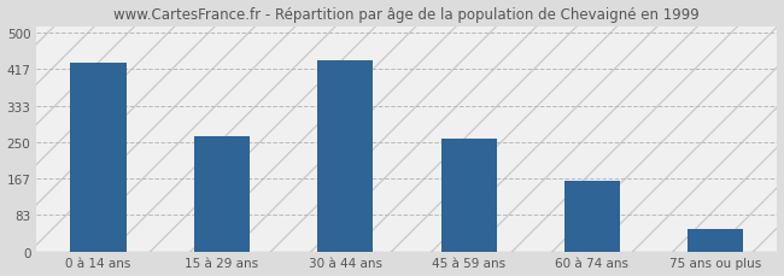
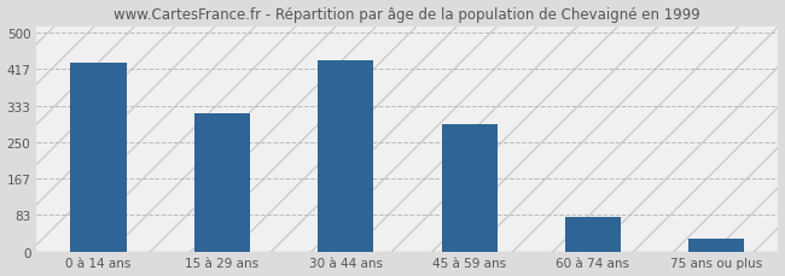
15 à 29 ans: 263 -> 315
45 à 59 ans: 257 -> 290
60 à 74 ans: 160 -> 80
75 ans ou plus: 52 -> 30
